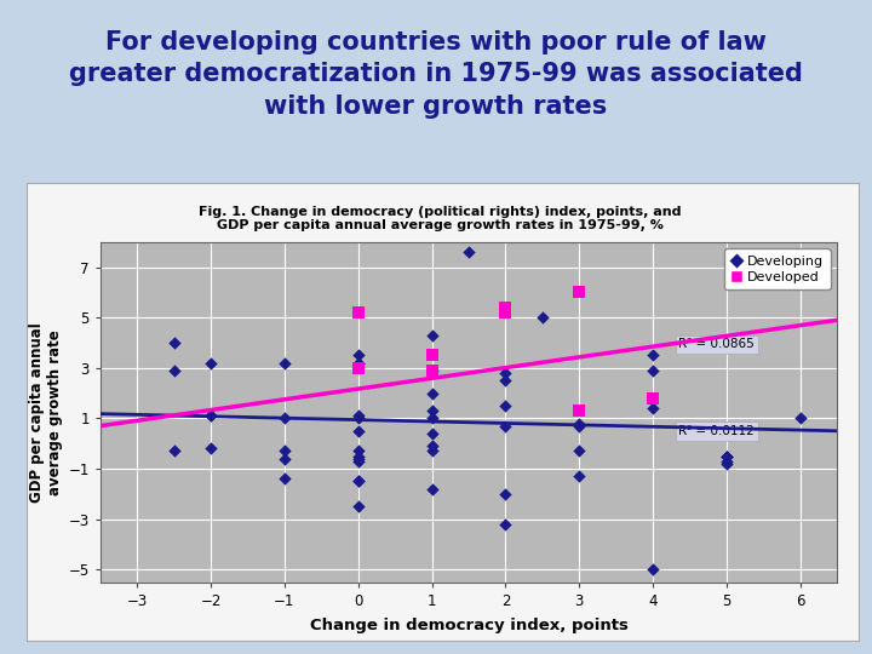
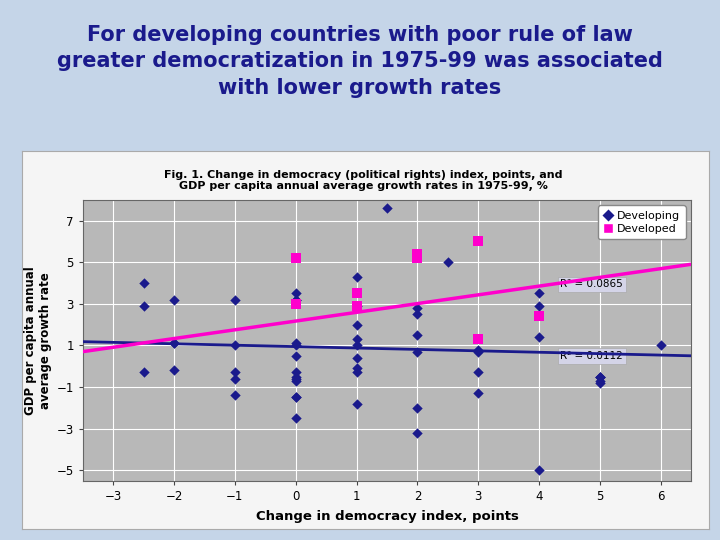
Developed/4: 1.8 -> 2.4
